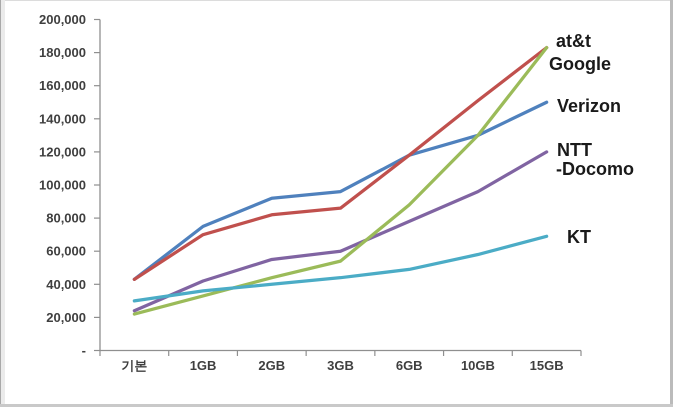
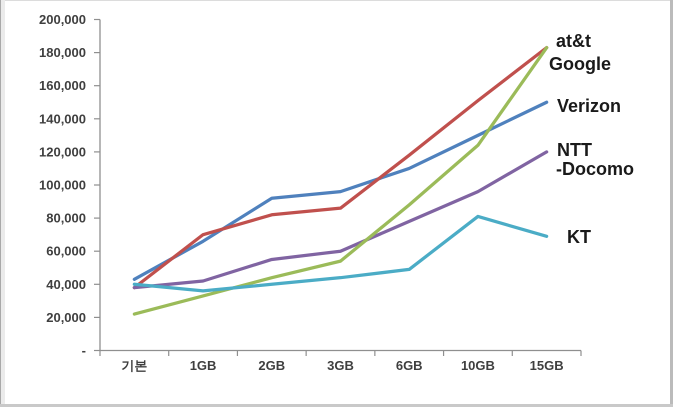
at&t/기본: 43000 -> 38000
NTT-Docomo/기본: 24000 -> 38000
KT/기본: 30000 -> 40000
Verizon/1GB: 75000 -> 66000
Verizon/6GB: 118000 -> 110000
Google/10GB: 130000 -> 124000
KT/10GB: 58000 -> 81000
